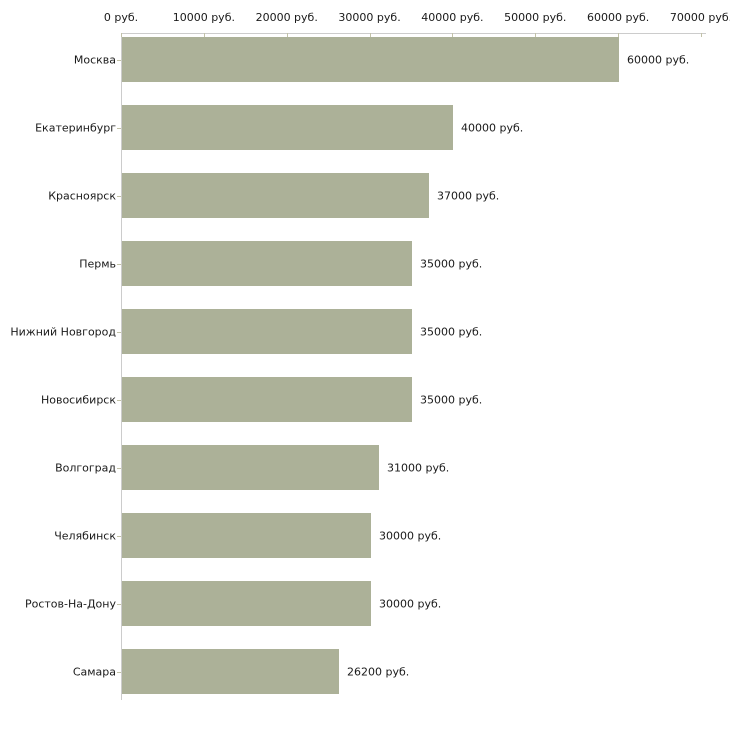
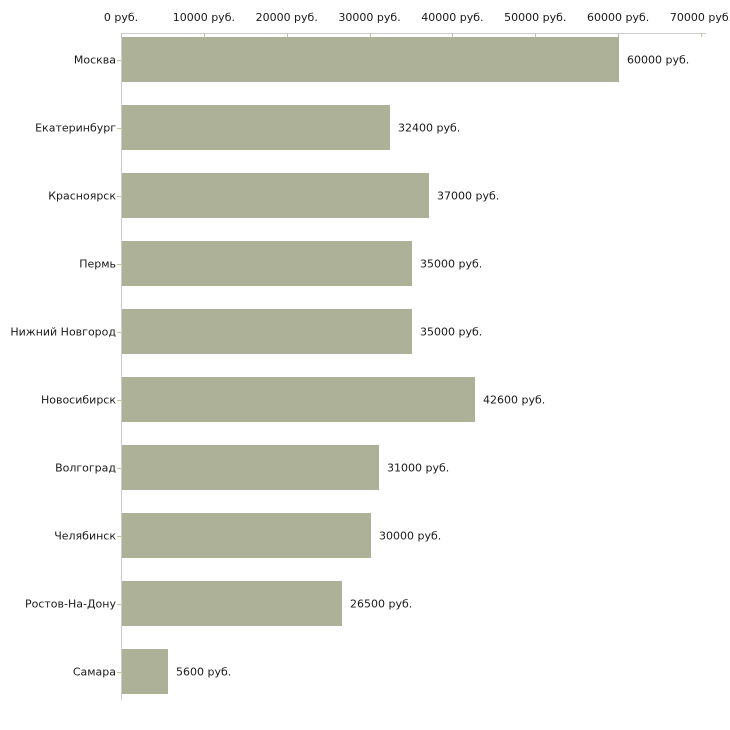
Екатеринбург: 40000 -> 32400
Новосибирск: 35000 -> 42600
Ростов-На-Дону: 30000 -> 26500
Самара: 26200 -> 5600
